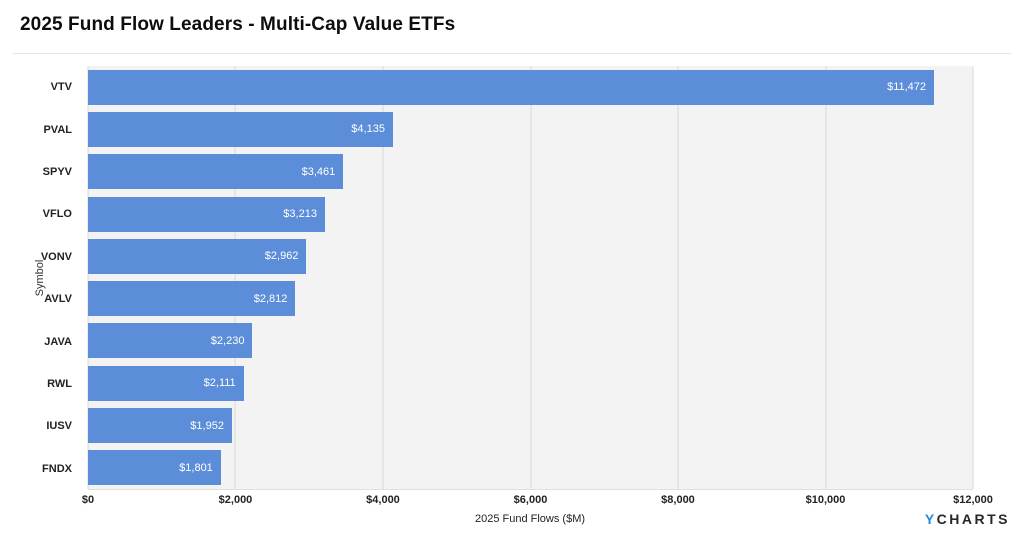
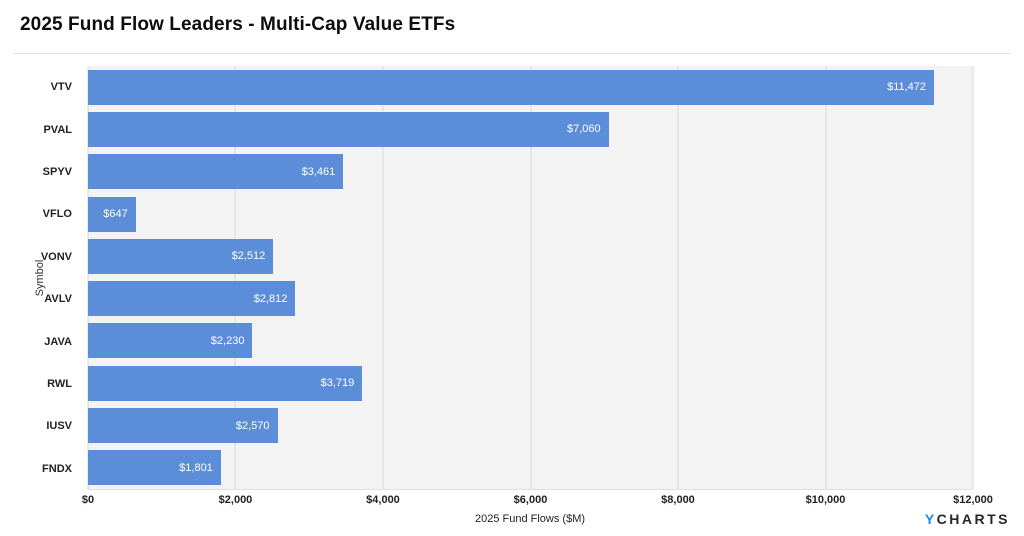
PVAL: $4,135 -> $7,060
VFLO: $3,213 -> $647
VONV: $2,962 -> $2,512
RWL: $2,111 -> $3,719
IUSV: $1,952 -> $2,570
